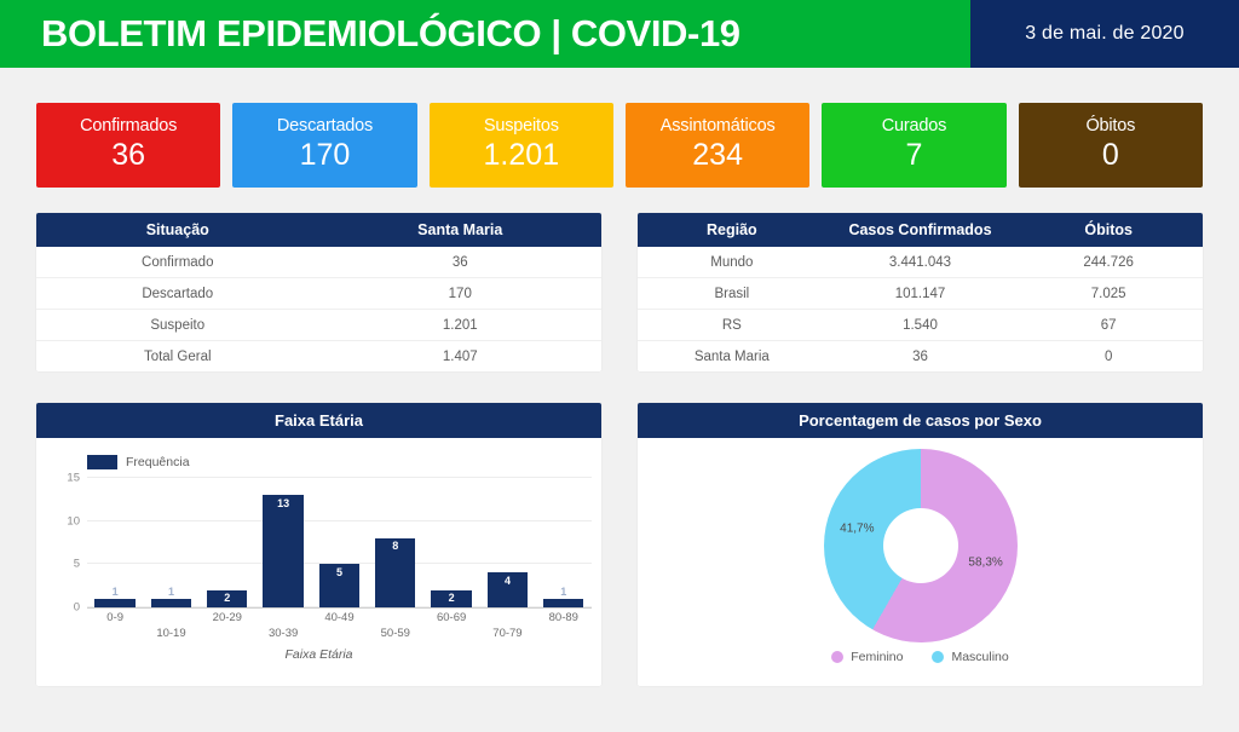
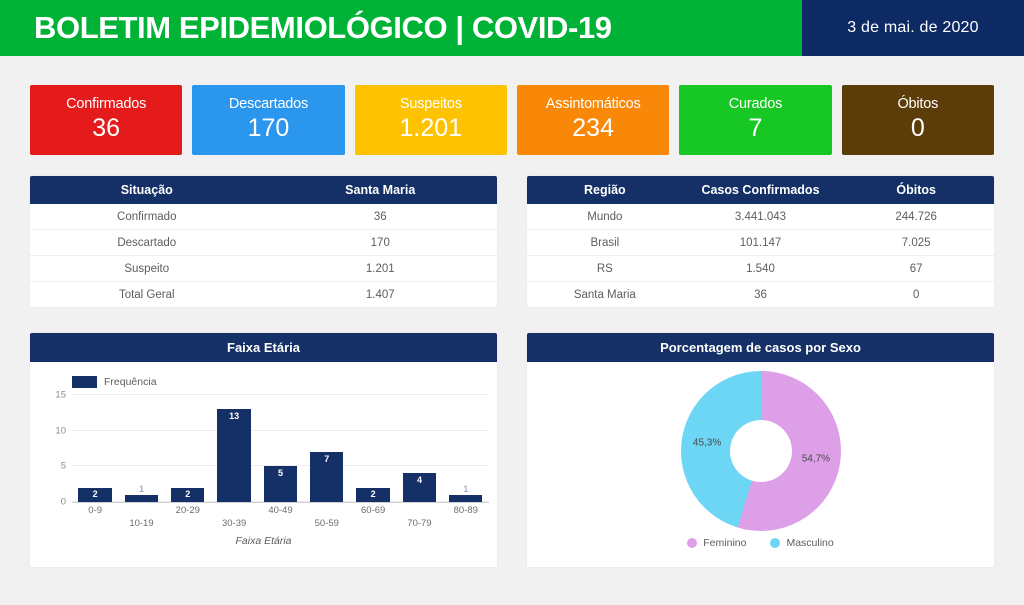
Faixa Etária/0-9: 1 -> 2
Faixa Etária/50-59: 8 -> 7
Porcentagem de casos por Sexo/Feminino: 58,3% -> 54,7%
Porcentagem de casos por Sexo/Masculino: 41,7% -> 45,3%
